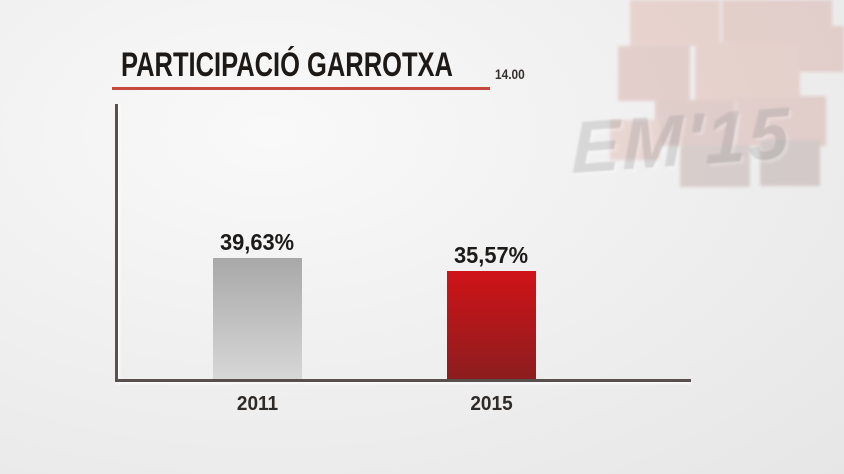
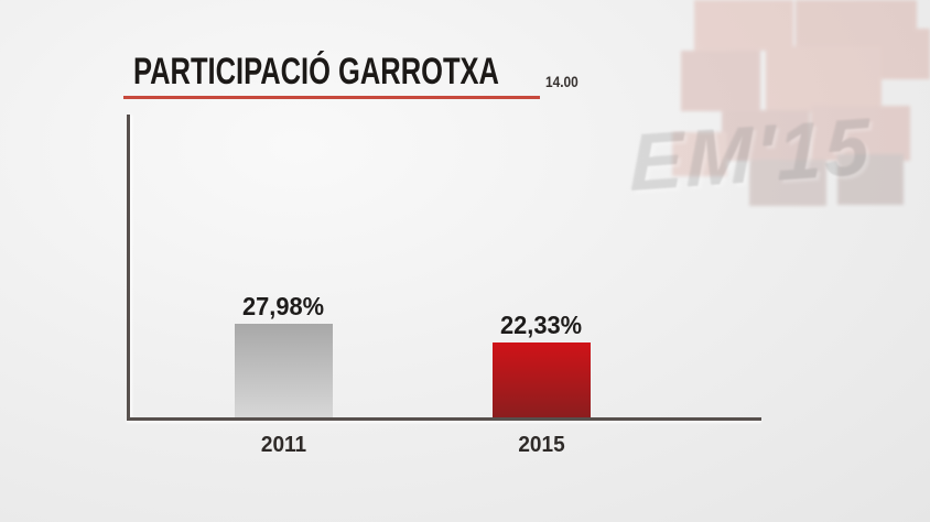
2011: 39,63% -> 27,98%
2015: 35,57% -> 22,33%
